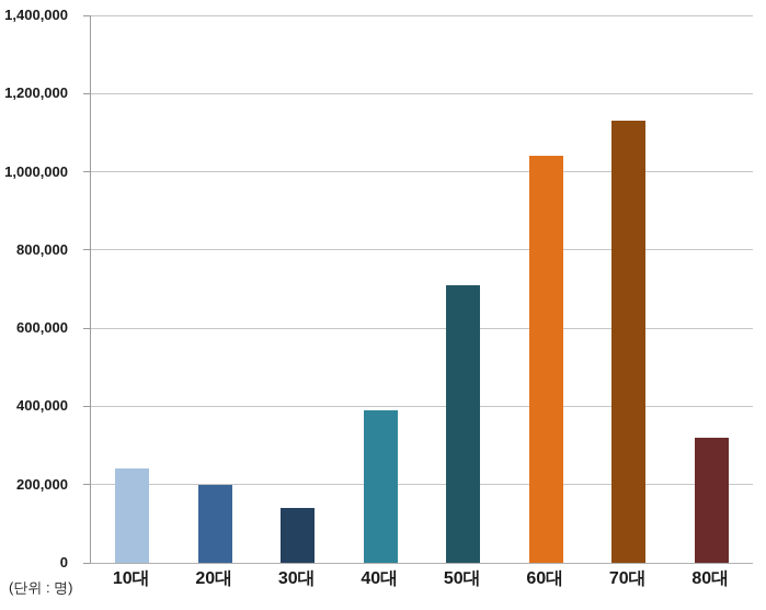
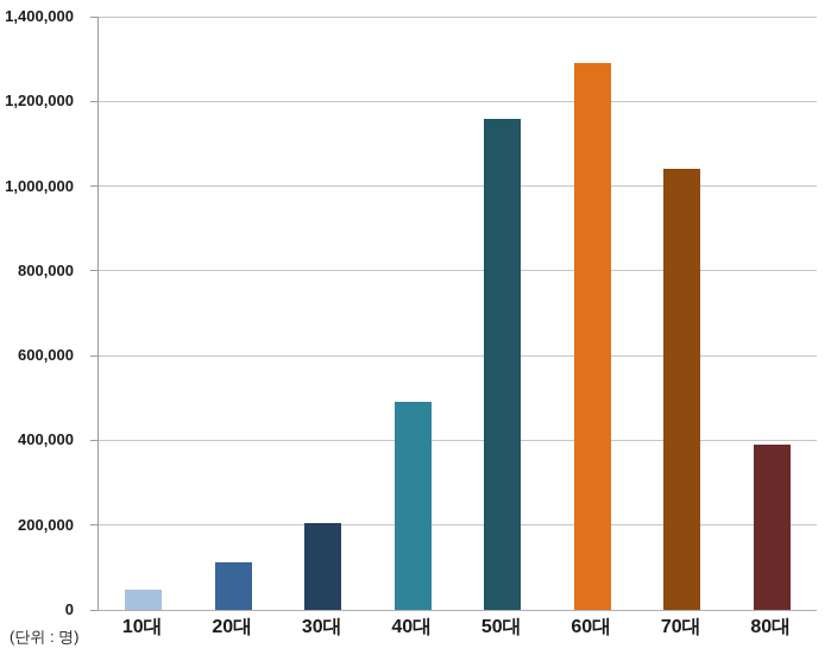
10대: 240000 -> 50000
20대: 200000 -> 110000
30대: 140000 -> 200000
40대: 390000 -> 490000
50대: 710000 -> 1160000
60대: 1040000 -> 1290000
70대: 1130000 -> 1040000
80대: 320000 -> 390000
